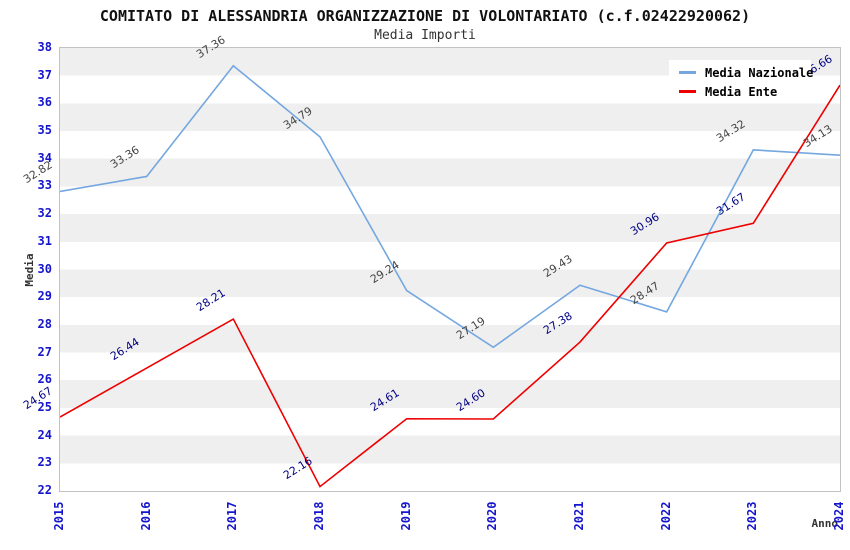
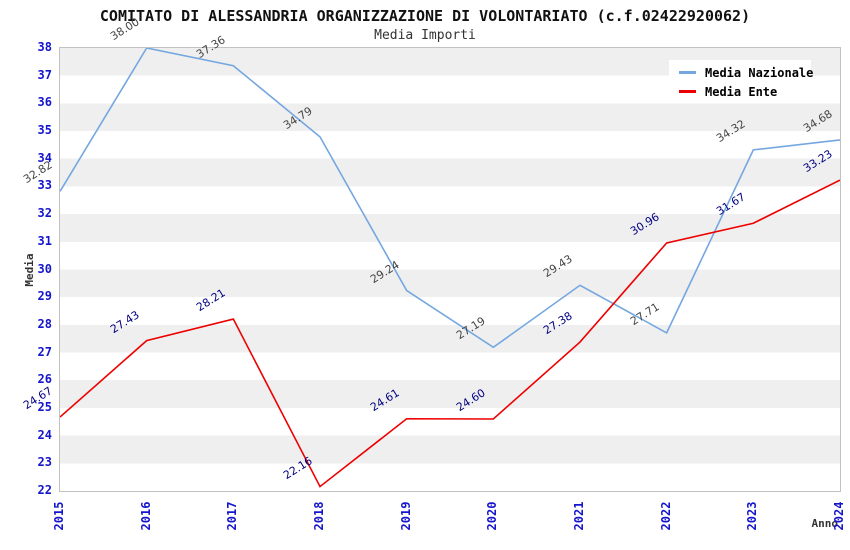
Media Nazionale/2016: 33.36 -> 38.00
Media Ente/2016: 26.44 -> 27.43
Media Nazionale/2022: 28.47 -> 27.71
Media Nazionale/2024: 34.13 -> 34.68
Media Ente/2024: 36.66 -> 33.23
